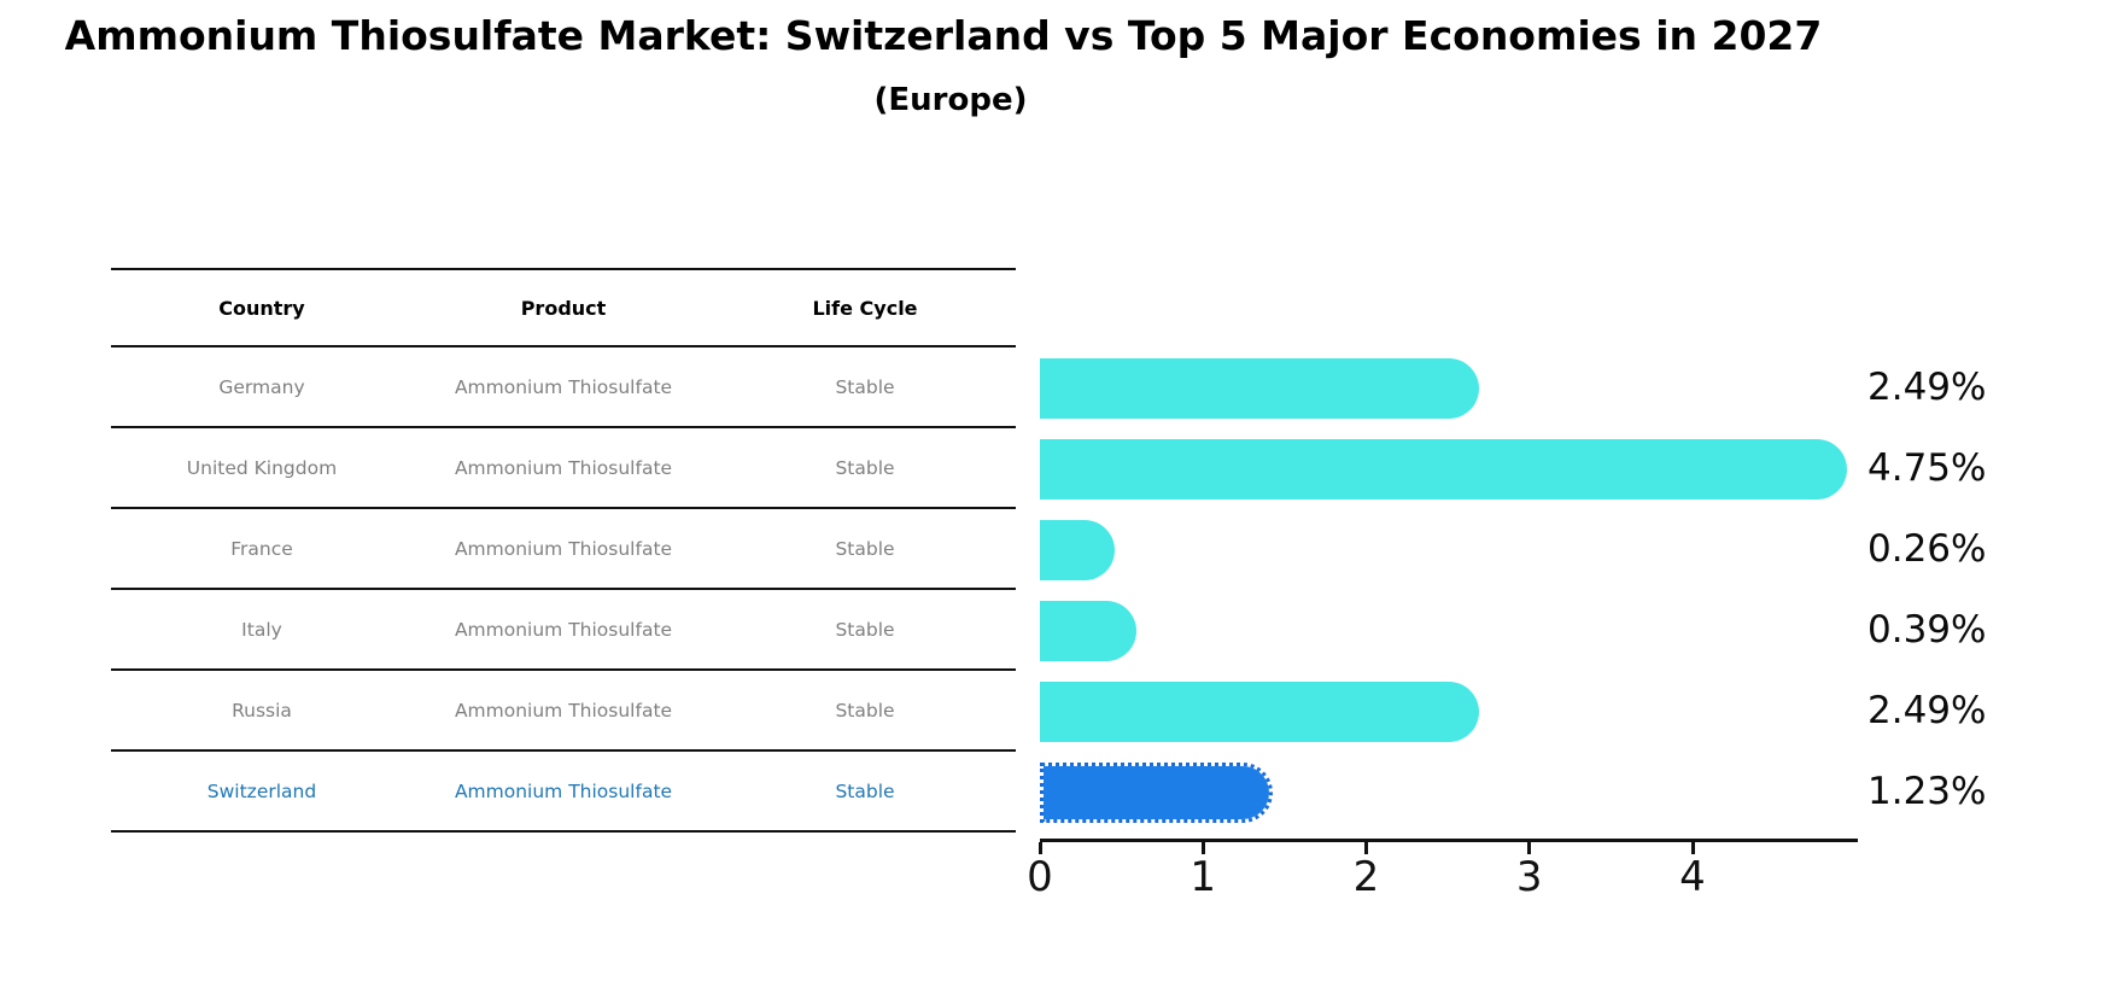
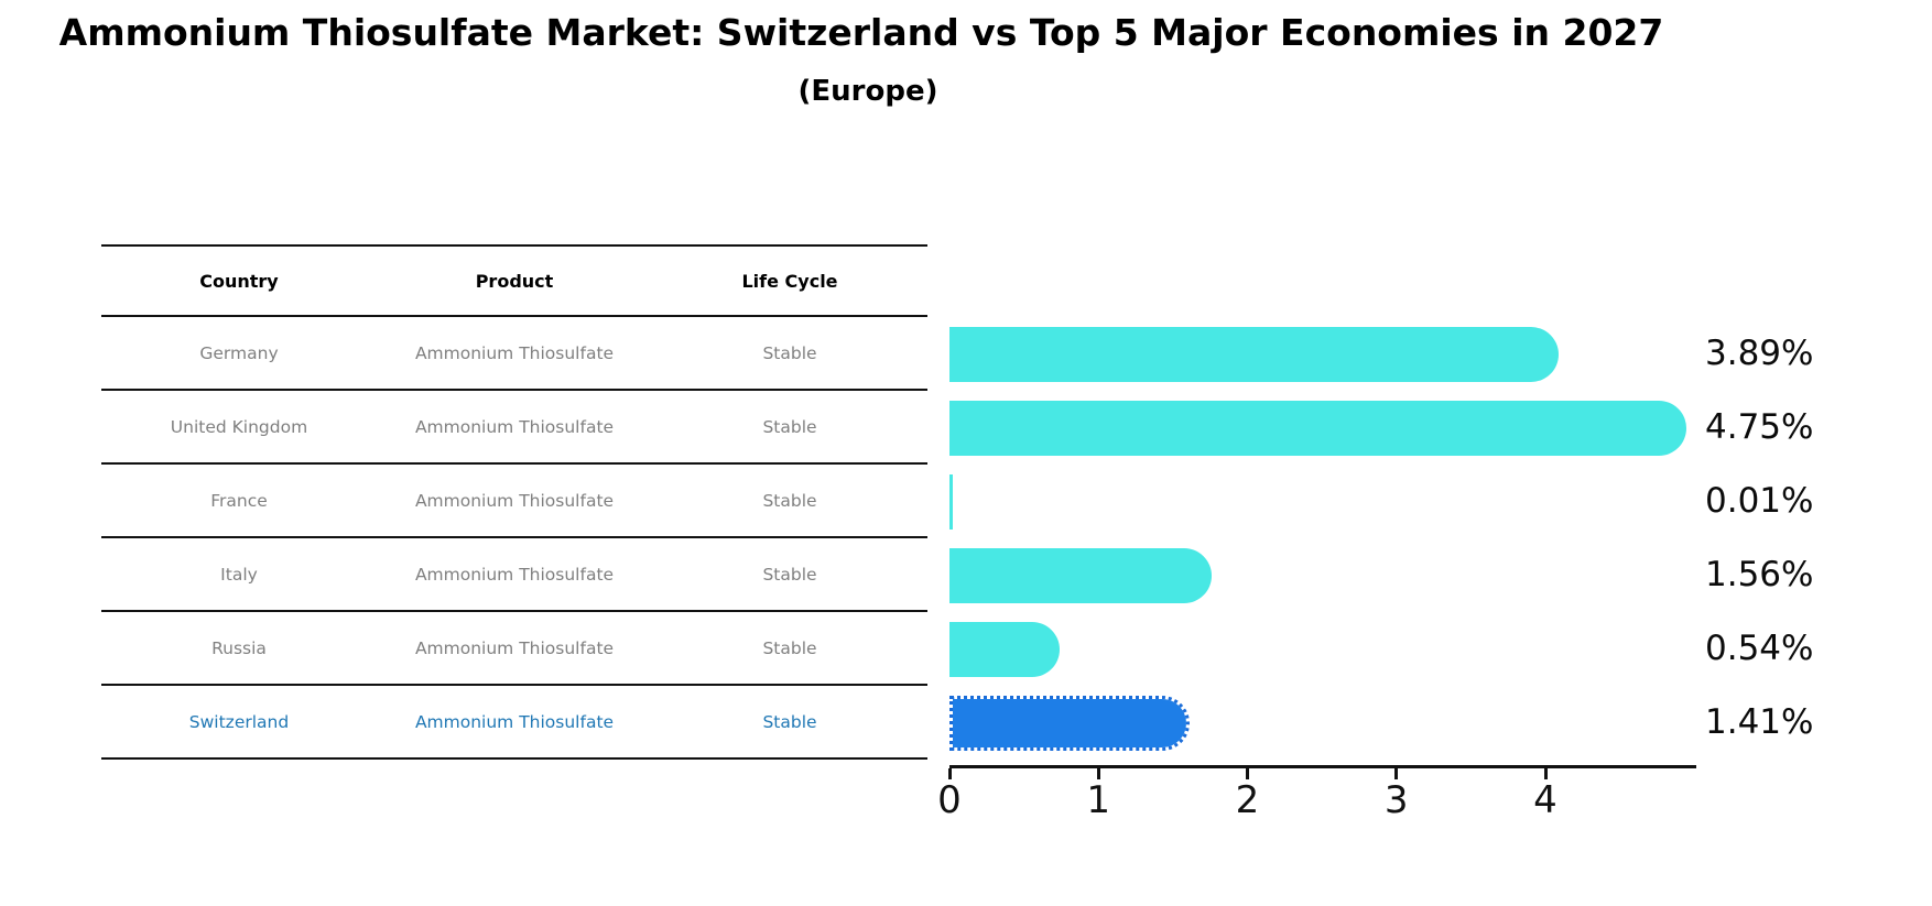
Germany: 2.49% -> 3.89%
France: 0.26% -> 0.01%
Italy: 0.39% -> 1.56%
Russia: 2.49% -> 0.54%
Switzerland: 1.23% -> 1.41%
